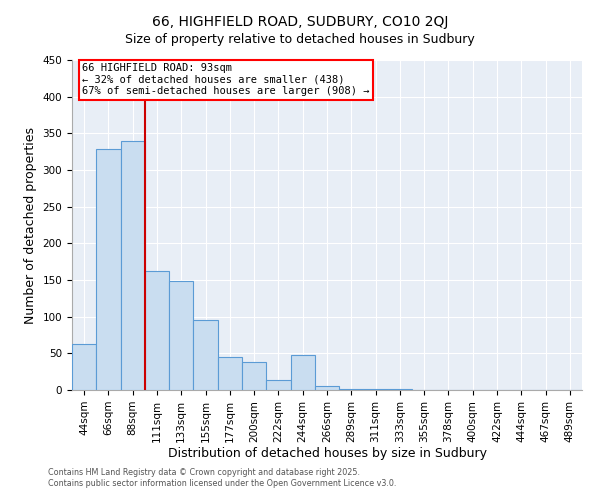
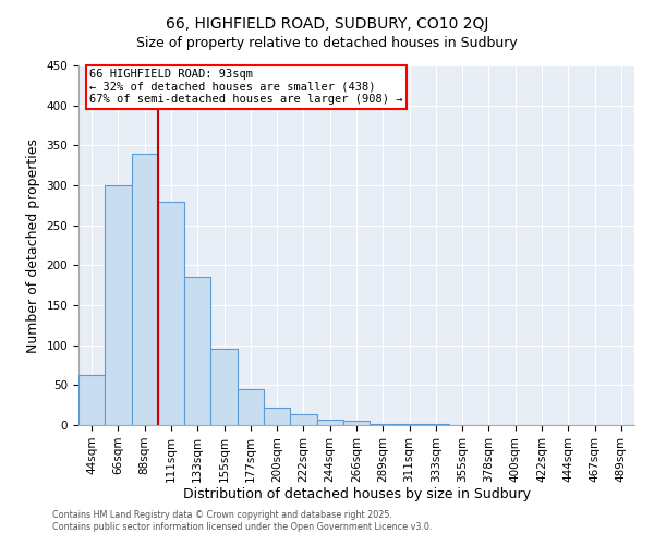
66sqm: 328 -> 300
111sqm: 162 -> 280
133sqm: 148 -> 185
200sqm: 38 -> 22
244sqm: 48 -> 7
